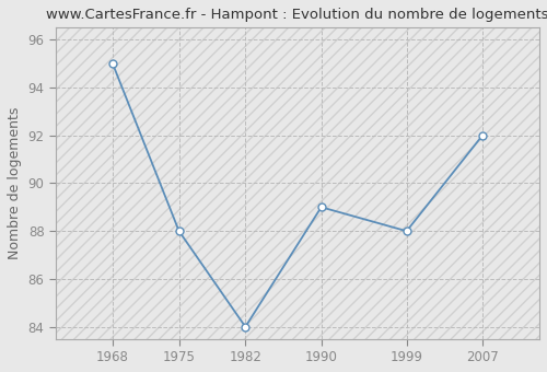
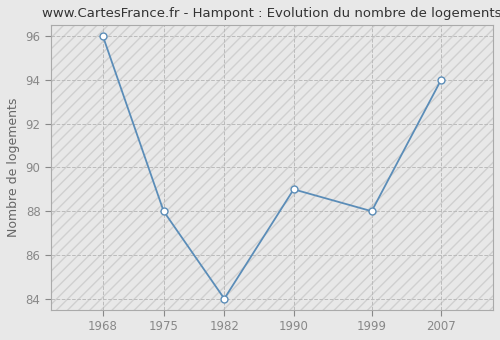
1968: 95 -> 96
2007: 92 -> 94
